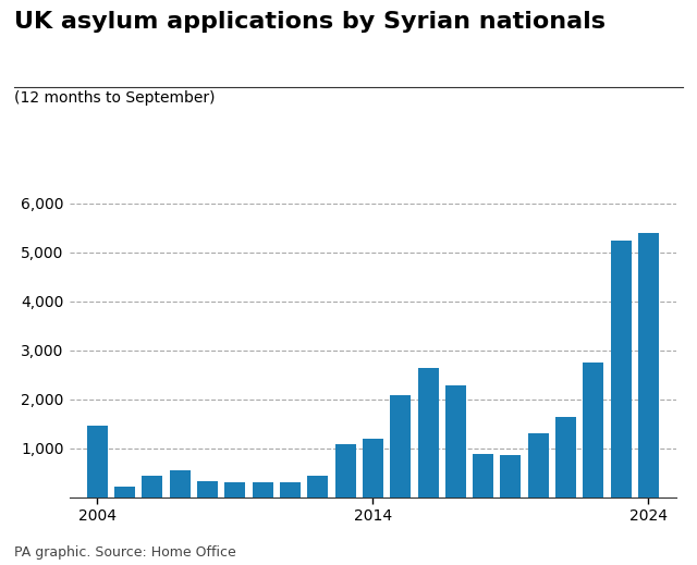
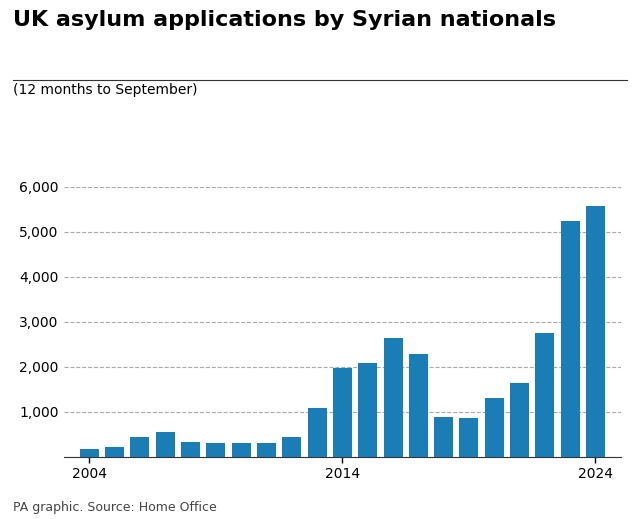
2004: 1,450 -> 180
2014: 1,200 -> 1,970
2024: 5,400 -> 5,580
